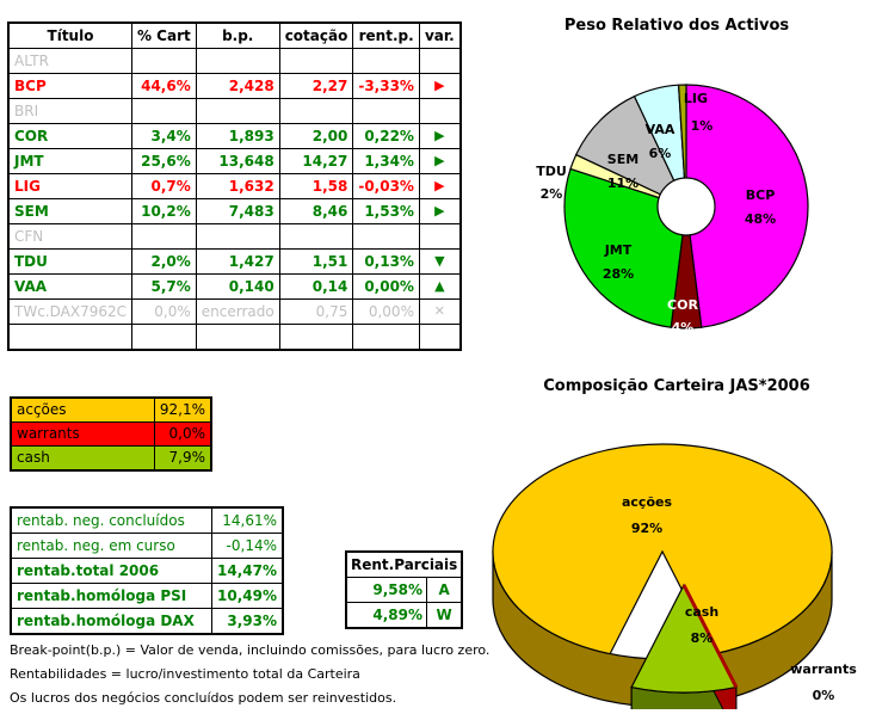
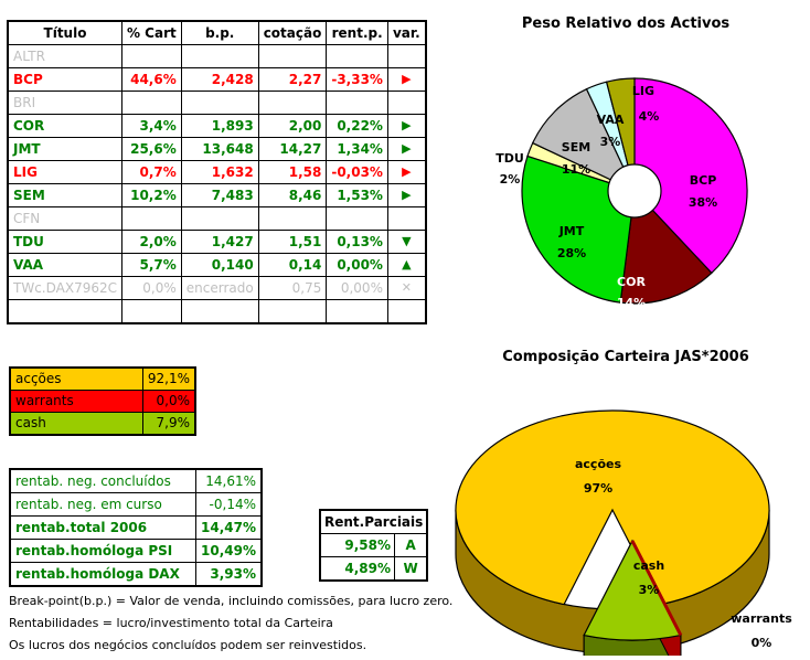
Peso Relativo dos Activos/BCP: 48% -> 38%
Peso Relativo dos Activos/COR: 4% -> 14%
Peso Relativo dos Activos/VAA: 6% -> 3%
Peso Relativo dos Activos/LIG: 1% -> 4%
Composição Carteira JAS*2006/acções: 92% -> 97%
Composição Carteira JAS*2006/cash: 8% -> 3%
